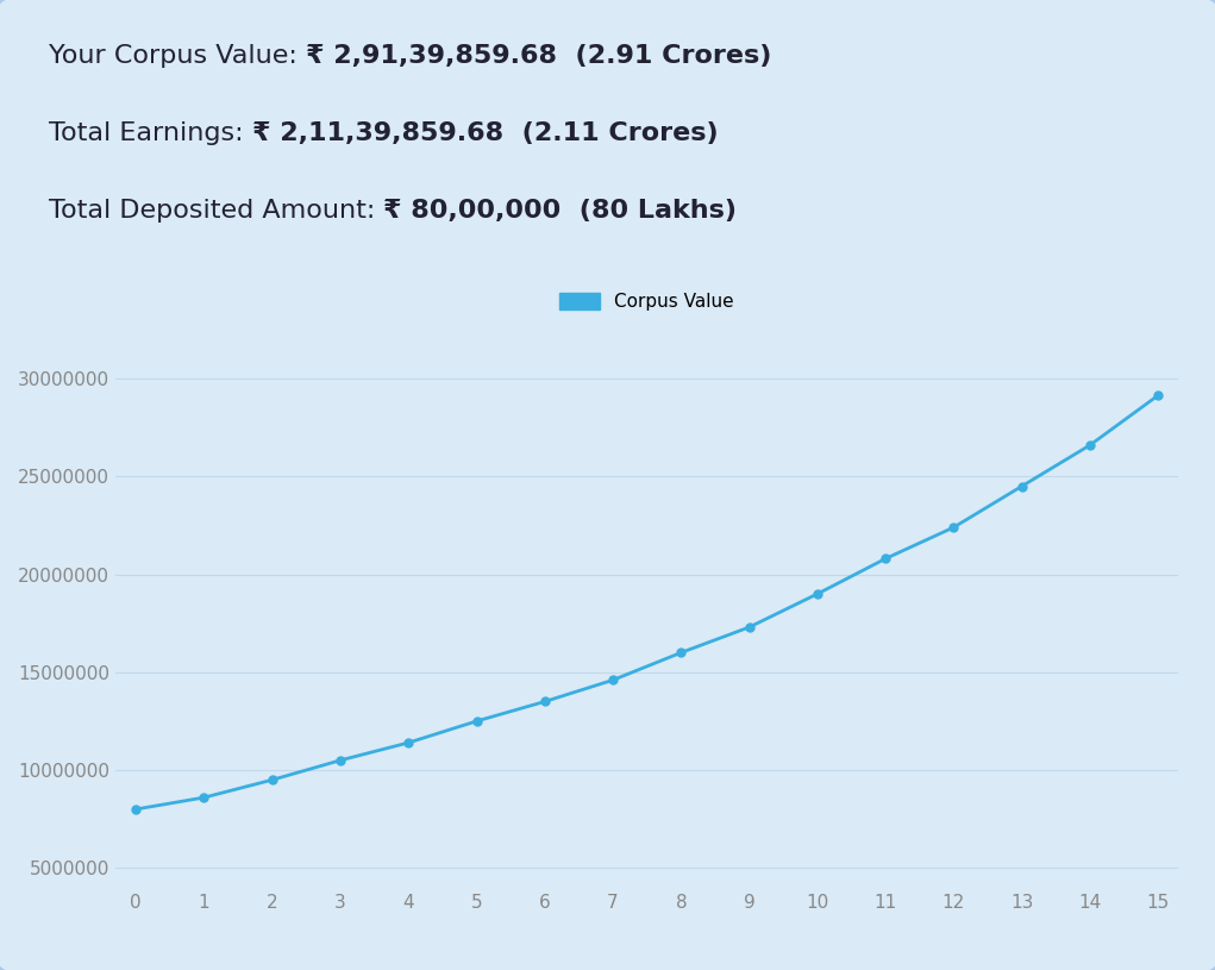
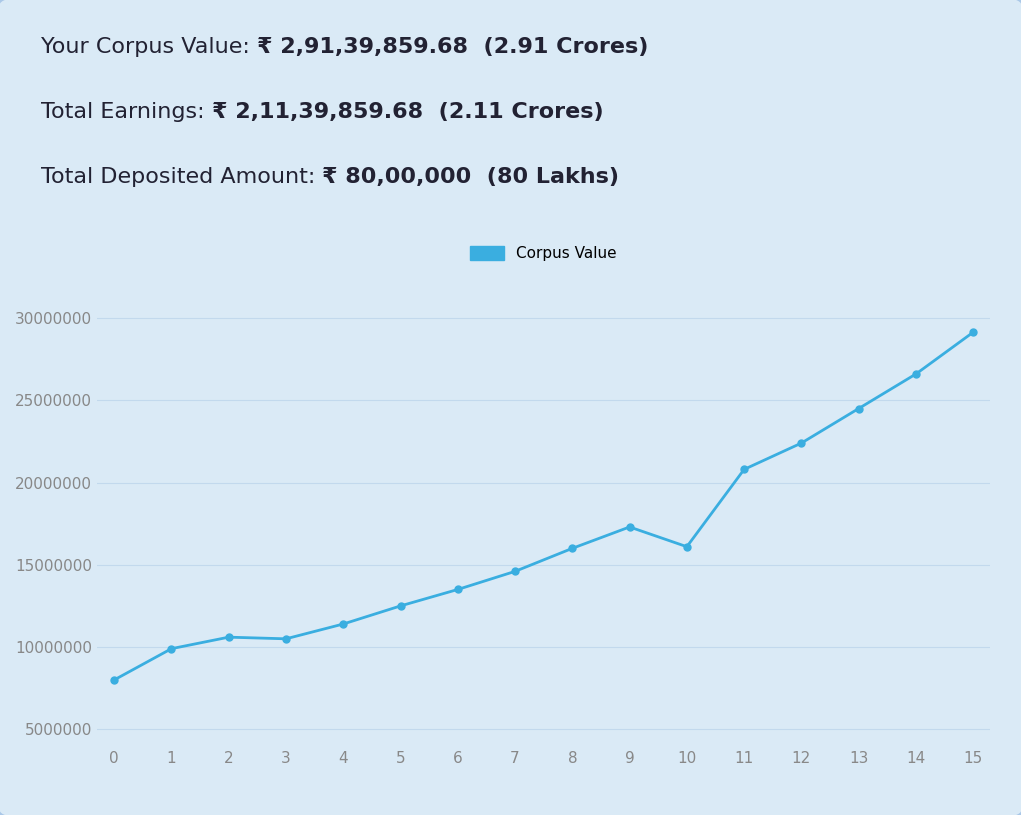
1: 8600000 -> 9900000
2: 9500000 -> 10600000
10: 19000000 -> 16100000
